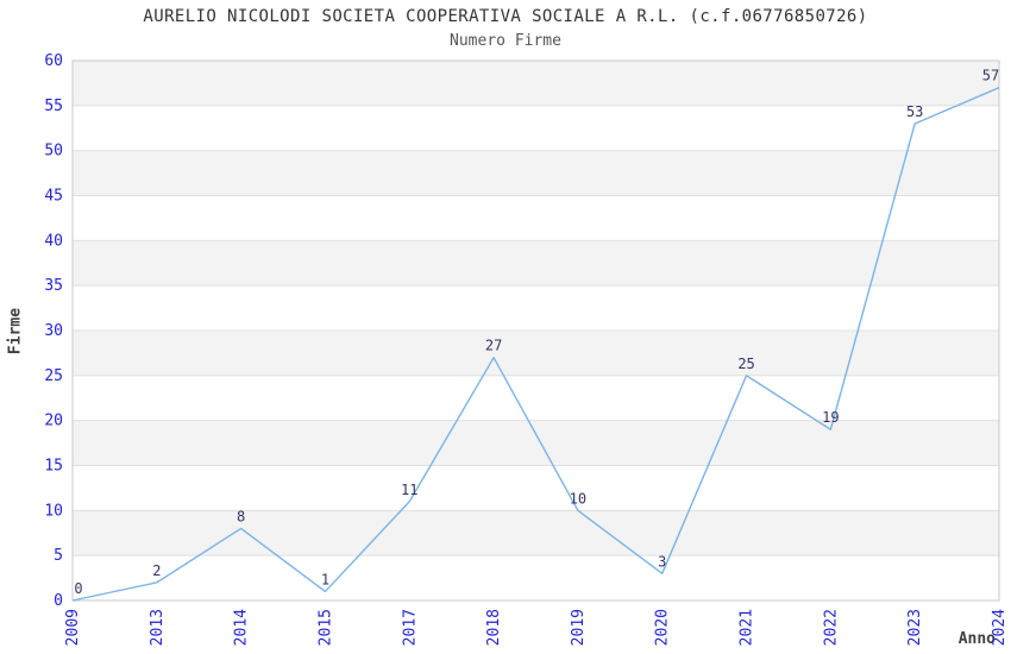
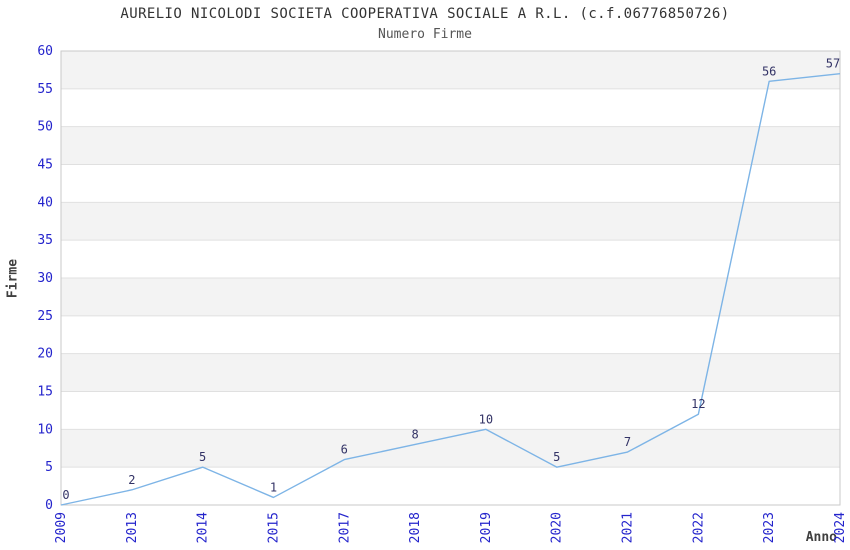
2014: 8 -> 5
2017: 11 -> 6
2018: 27 -> 8
2020: 3 -> 5
2021: 25 -> 7
2022: 19 -> 12
2023: 53 -> 56
